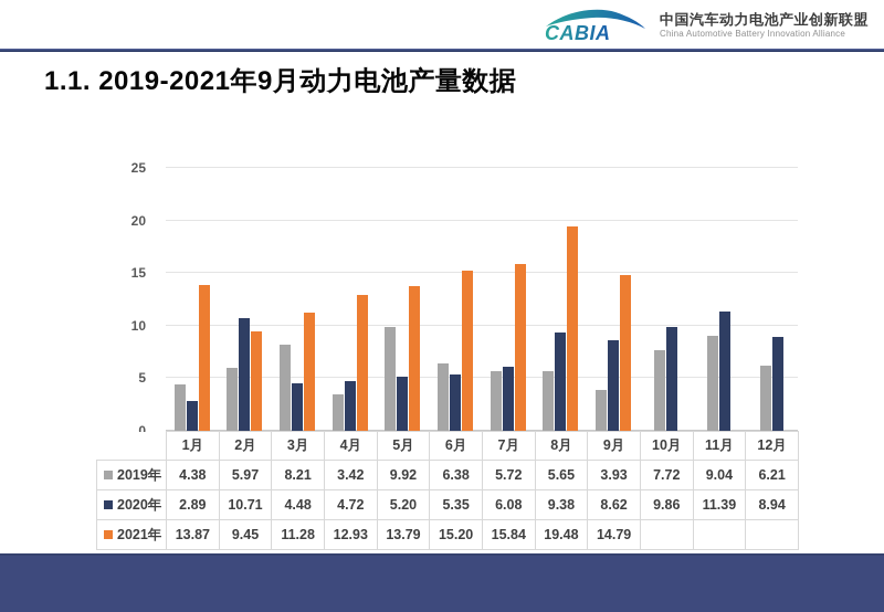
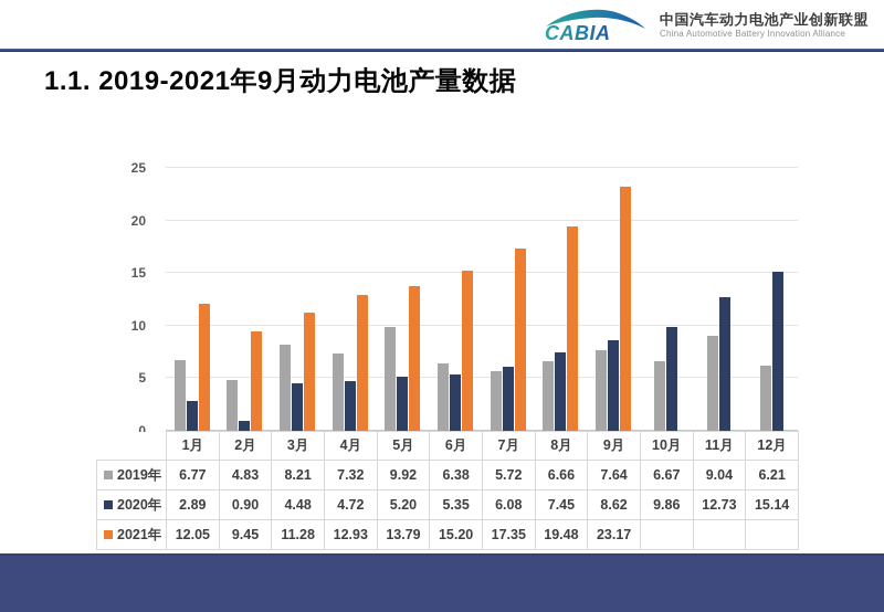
2019年/1月: 4.38 -> 6.77
2021年/1月: 13.87 -> 12.05
2019年/2月: 5.97 -> 4.83
2020年/2月: 10.71 -> 0.90
2019年/4月: 3.42 -> 7.32
2021年/7月: 15.84 -> 17.35
2019年/8月: 5.65 -> 6.66
2020年/8月: 9.38 -> 7.45
2019年/9月: 3.93 -> 7.64
2021年/9月: 14.79 -> 23.17
2019年/10月: 7.72 -> 6.67
2020年/11月: 11.39 -> 12.73
2020年/12月: 8.94 -> 15.14
